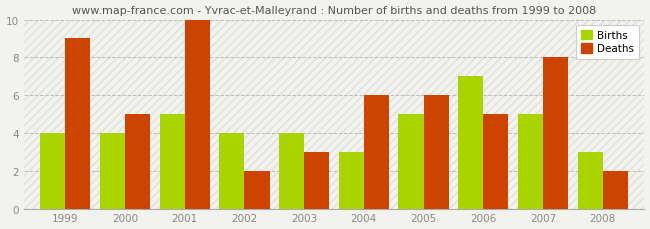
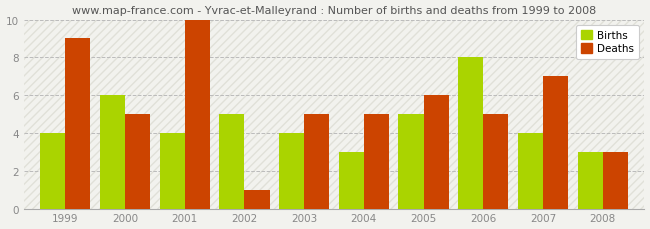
Births/2000: 4 -> 6
Births/2001: 5 -> 4
Births/2002: 4 -> 5
Deaths/2002: 2 -> 1
Deaths/2003: 3 -> 5
Deaths/2004: 6 -> 5
Births/2006: 7 -> 8
Births/2007: 5 -> 4
Deaths/2007: 8 -> 7
Deaths/2008: 2 -> 3
